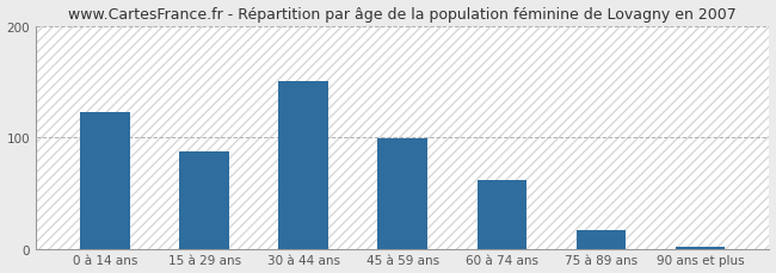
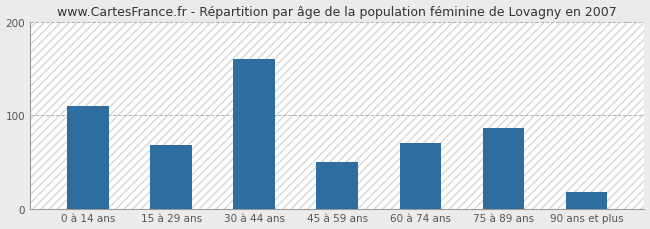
0 à 14 ans: 122 -> 110
15 à 29 ans: 87 -> 68
30 à 44 ans: 150 -> 160
45 à 59 ans: 99 -> 50
60 à 74 ans: 62 -> 70
75 à 89 ans: 17 -> 86
90 ans et plus: 2 -> 18
